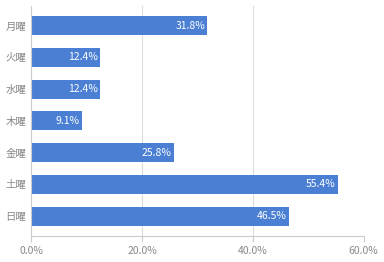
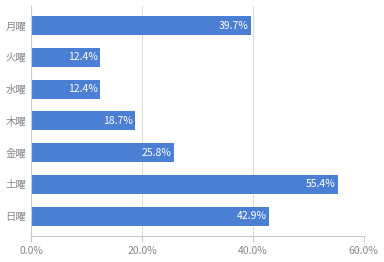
月曜: 31.8% -> 39.7%
木曜: 9.1% -> 18.7%
日曜: 46.5% -> 42.9%
